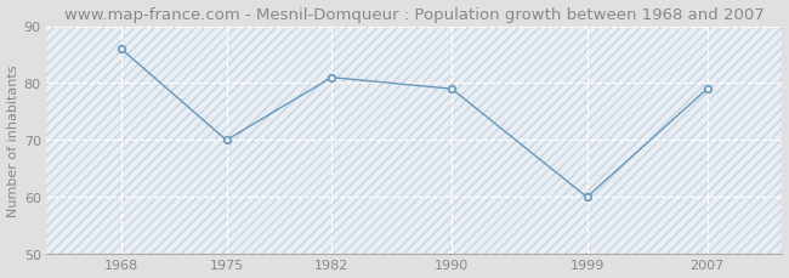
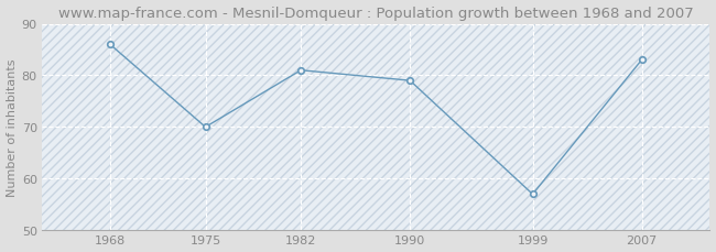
1999: 60 -> 57
2007: 79 -> 83
